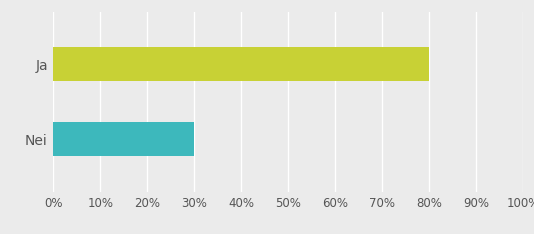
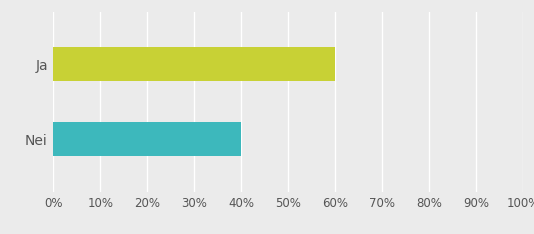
Ja: 80% -> 60%
Nei: 30% -> 40%
